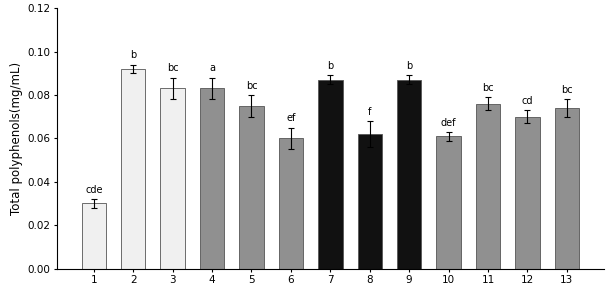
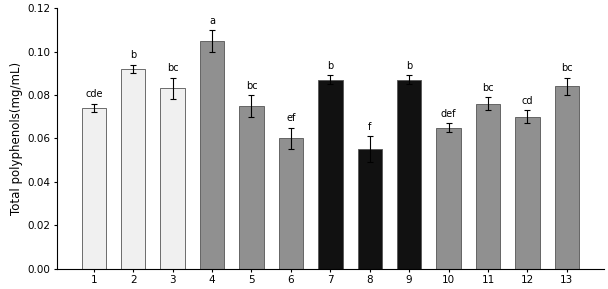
1: 0.030 -> 0.074
4: 0.083 -> 0.105
8: 0.062 -> 0.055
10: 0.061 -> 0.065
13: 0.074 -> 0.084
